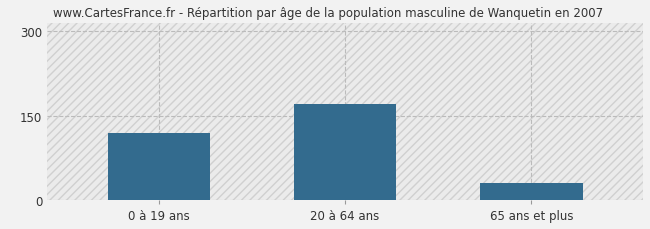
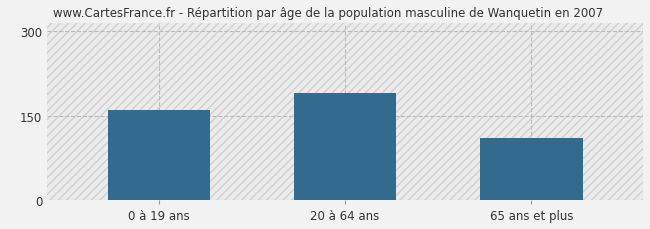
0 à 19 ans: 120 -> 160
20 à 64 ans: 170 -> 190
65 ans et plus: 30 -> 110
